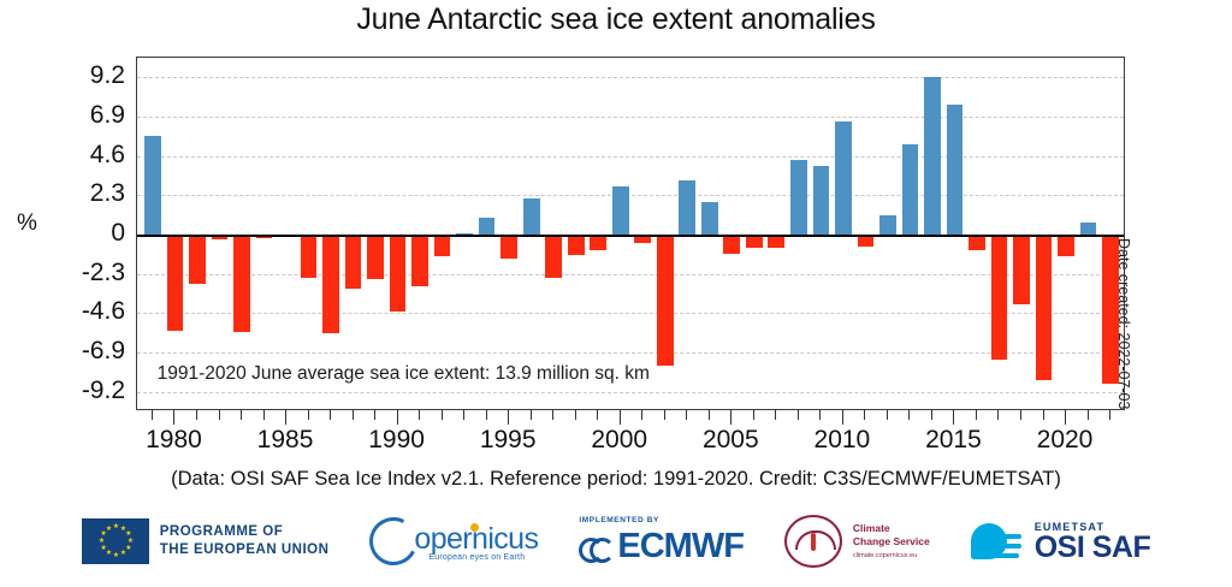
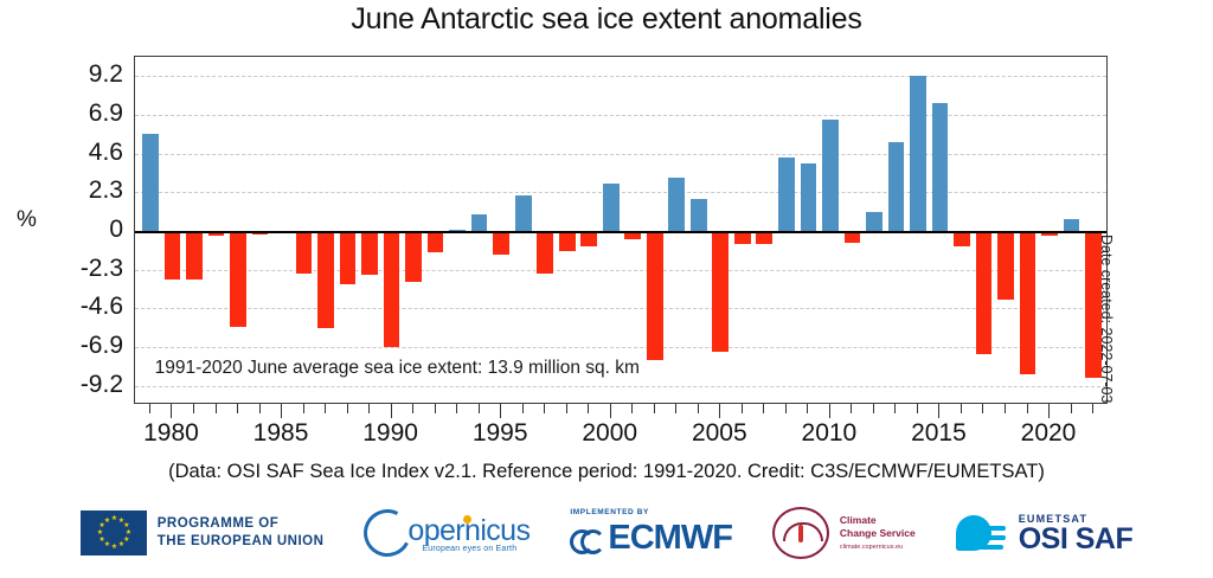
1980: -5.6 -> -2.9
1990: -4.5 -> -6.9
2005: -1.1 -> -7.2
2020: -1.3 -> -0.3
